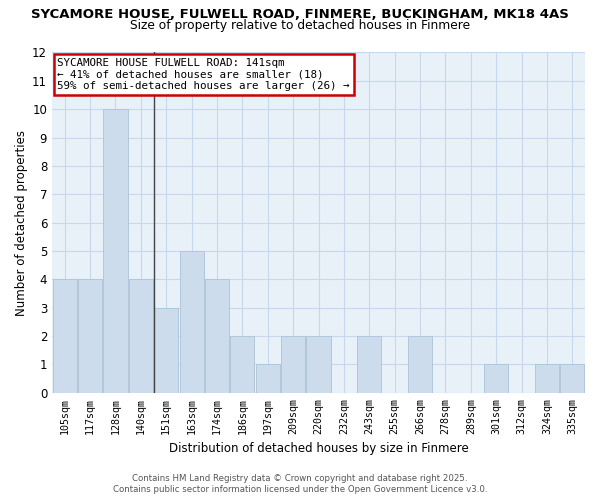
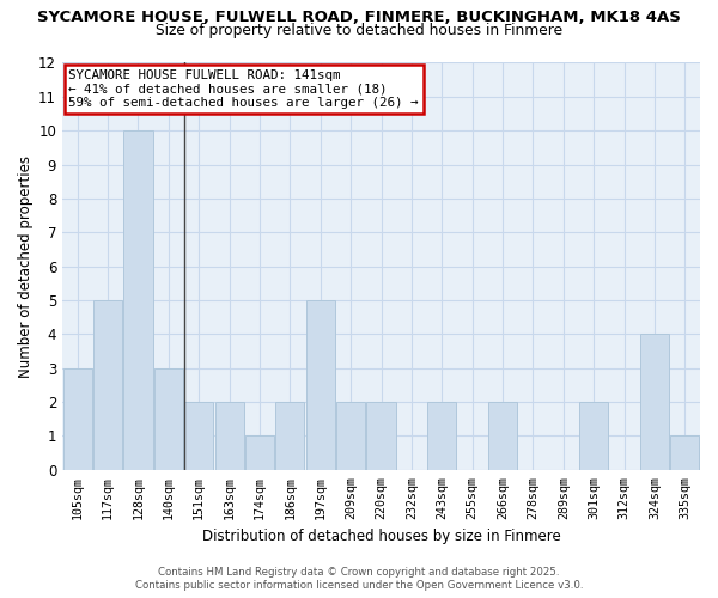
105sqm: 4 -> 3
117sqm: 4 -> 5
140sqm: 4 -> 3
151sqm: 3 -> 2
163sqm: 5 -> 2
174sqm: 4 -> 1
197sqm: 1 -> 5
301sqm: 1 -> 2
324sqm: 1 -> 4
